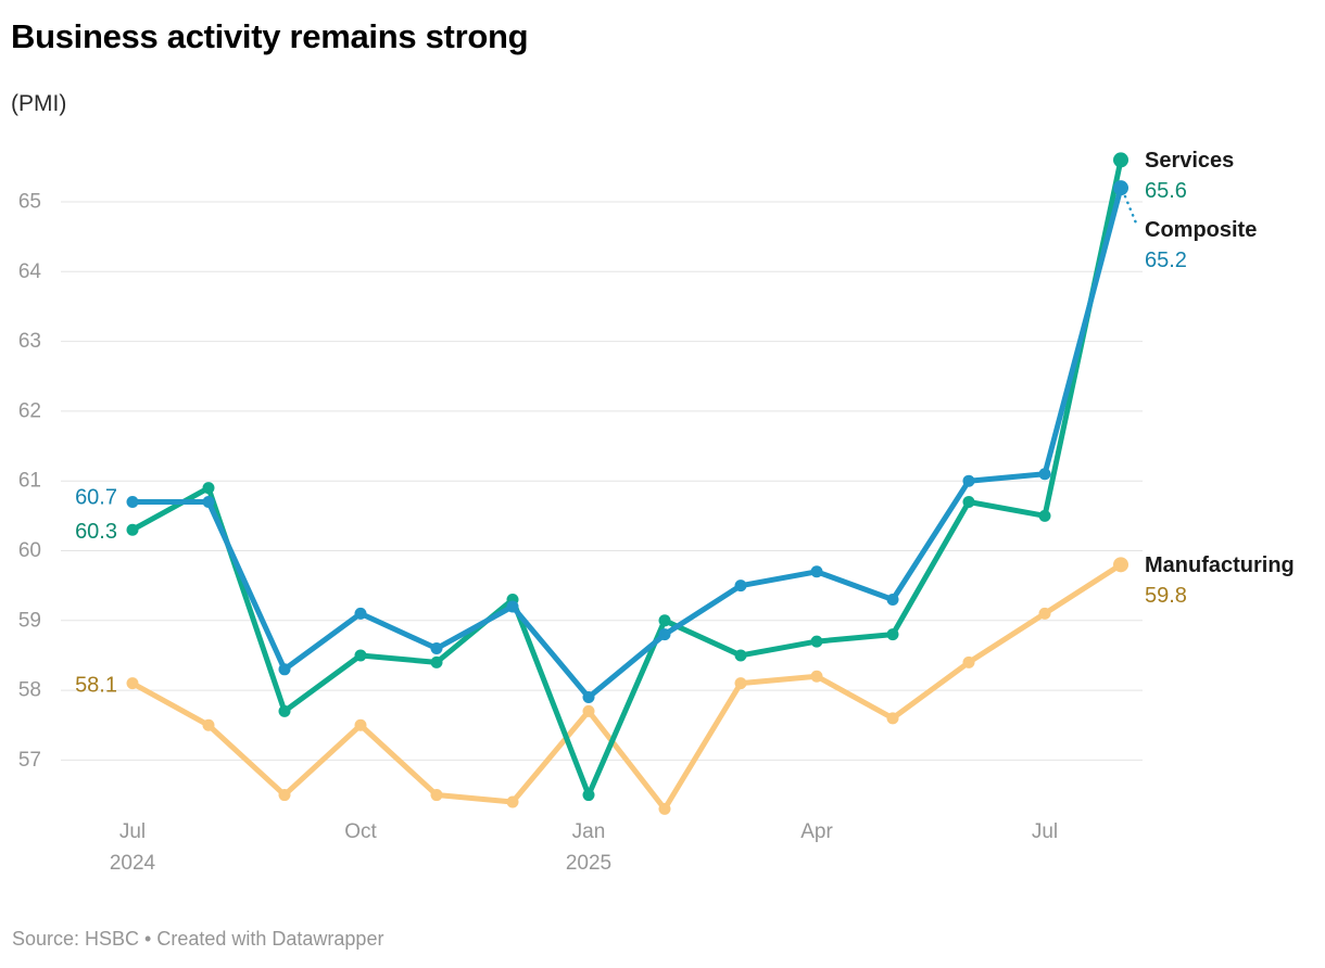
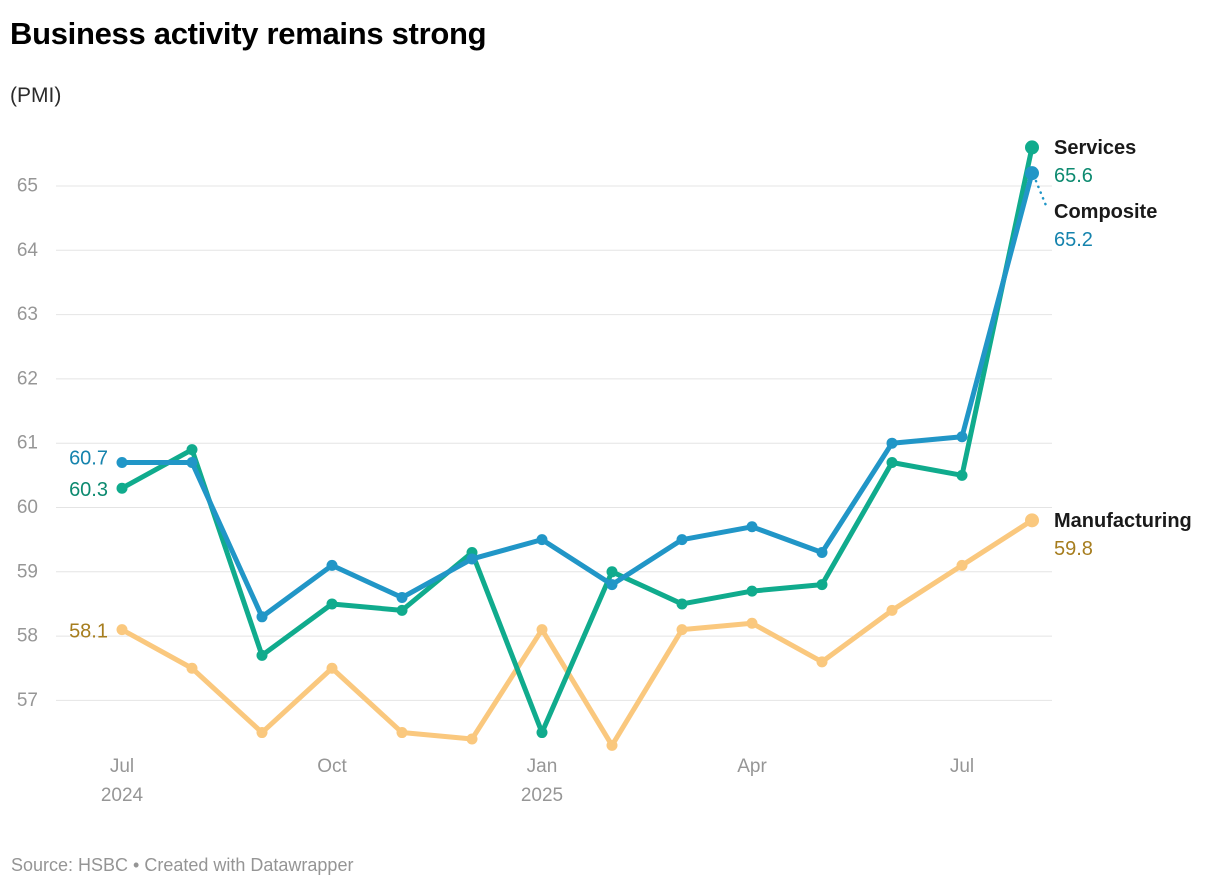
Composite/Jan 2025: 57.9 -> 59.5
Manufacturing/Jan 2025: 57.7 -> 58.1
